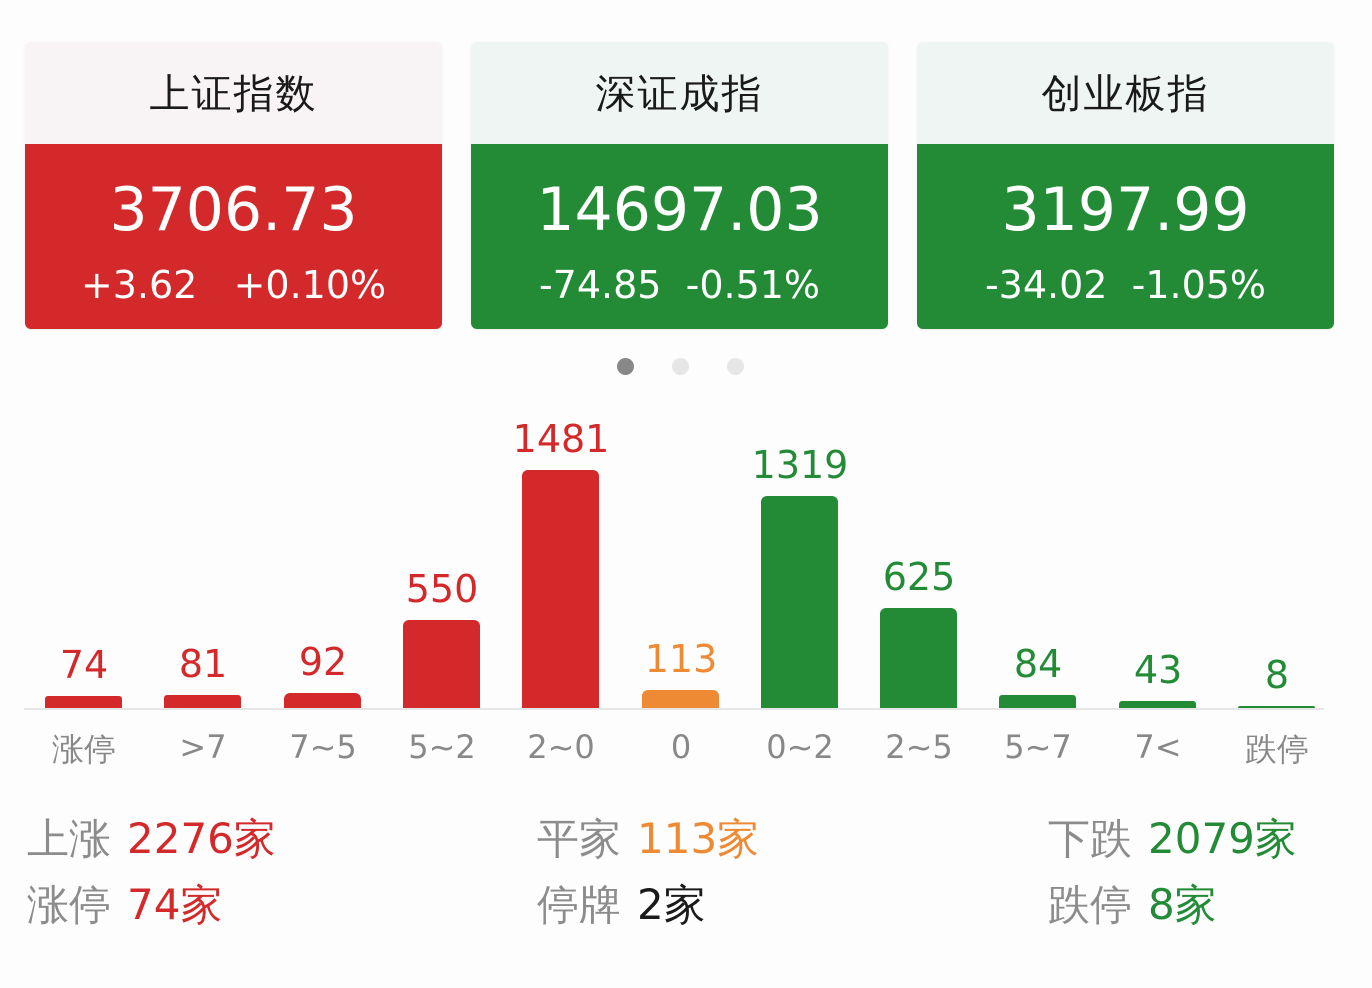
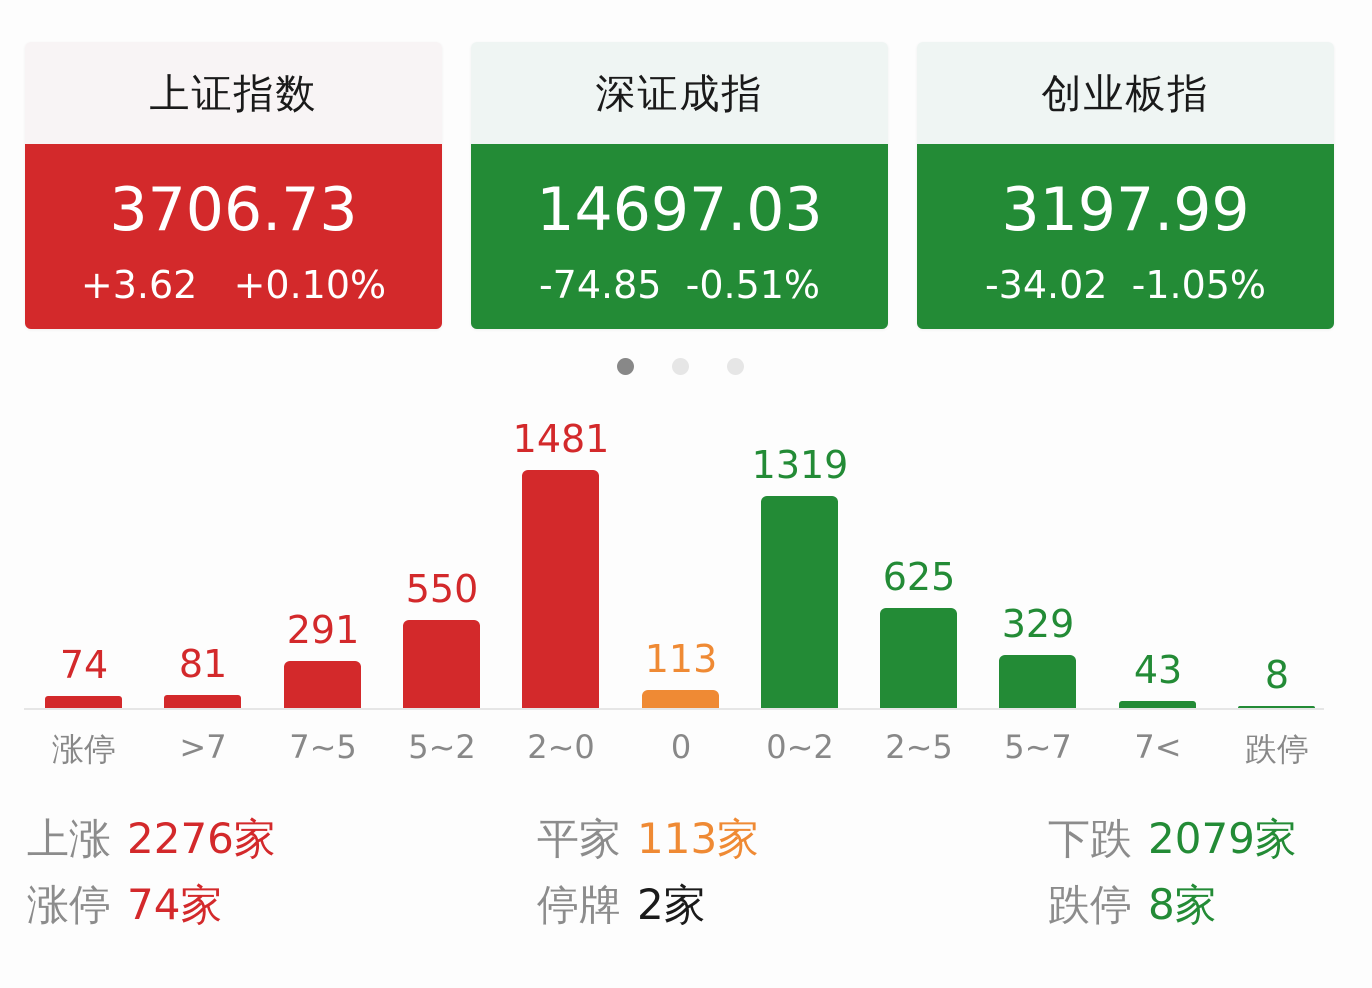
7~5: 92 -> 291
5~7: 84 -> 329
